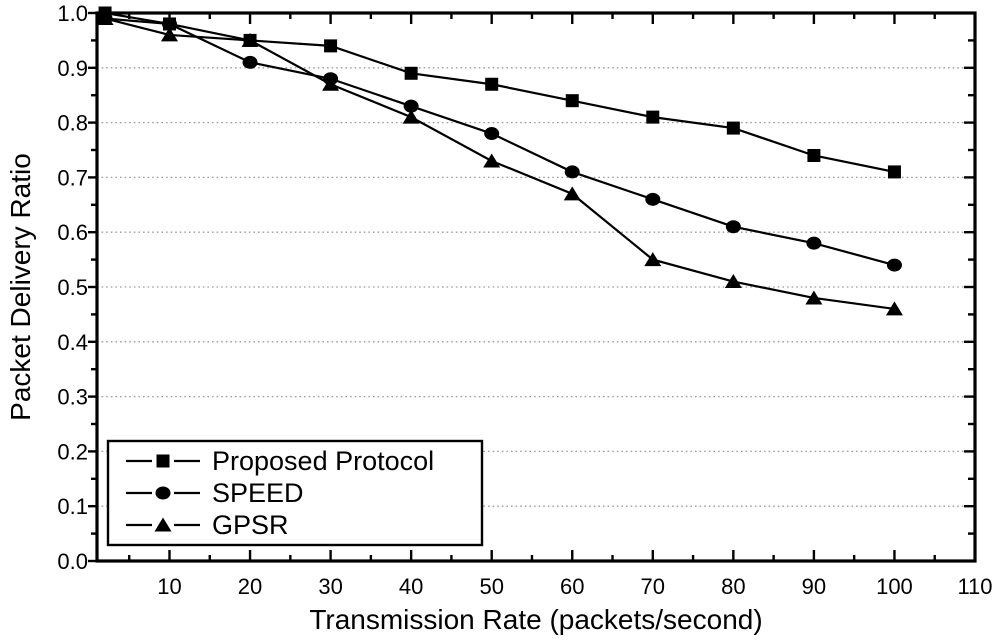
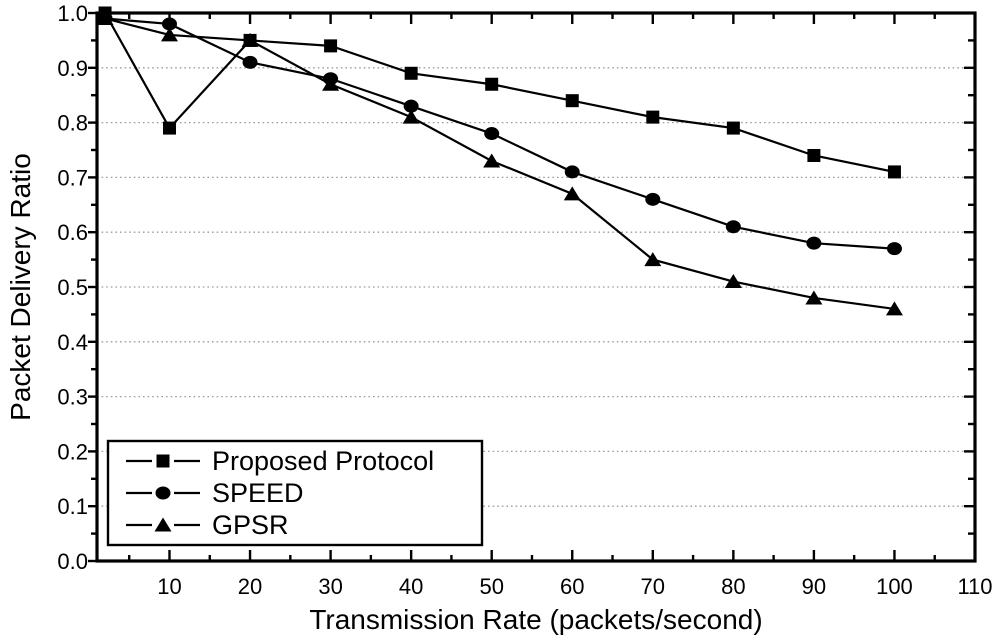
Proposed Protocol/10: 0.98 -> 0.79
SPEED/100: 0.54 -> 0.57
